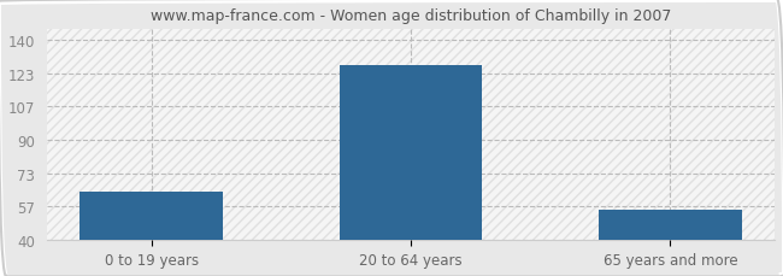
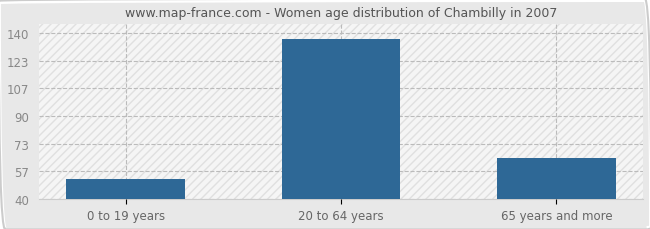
0 to 19 years: 64 -> 52
20 to 64 years: 127 -> 136
65 years and more: 55 -> 65
